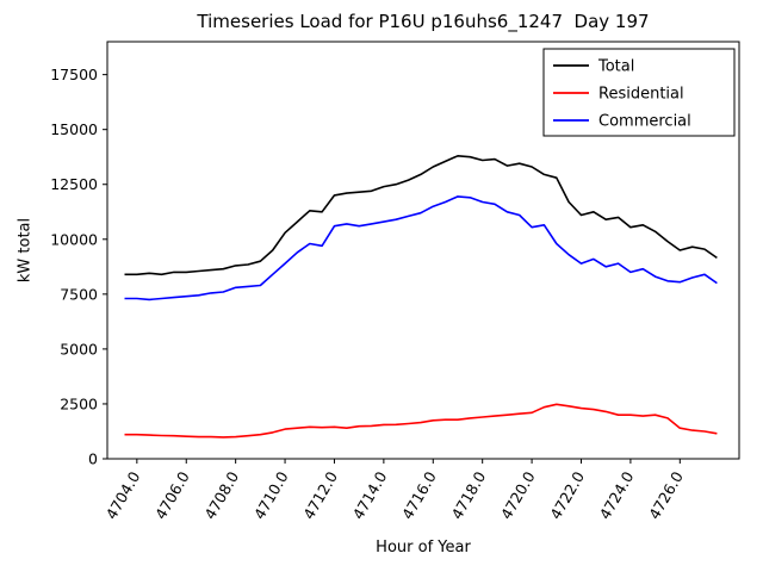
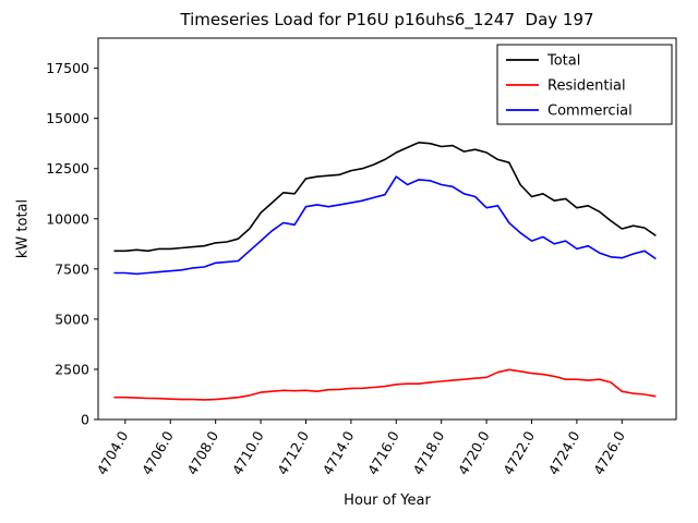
Commercial/4716.0: 11500 -> 12100
